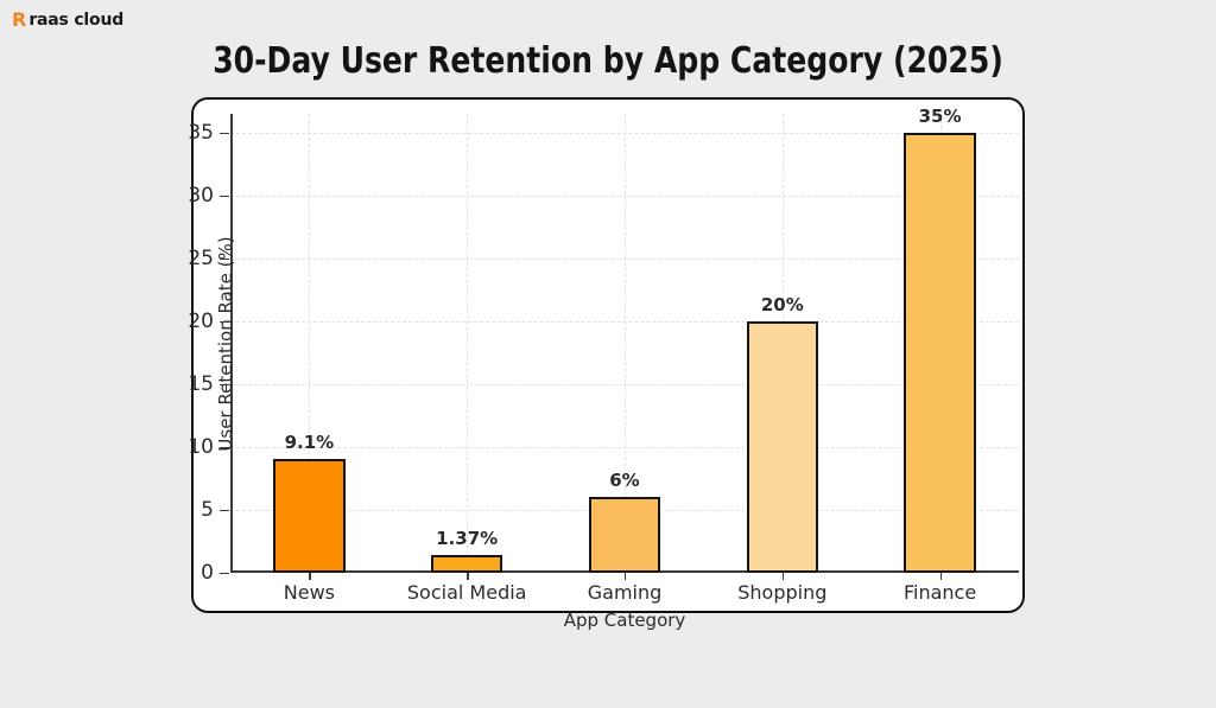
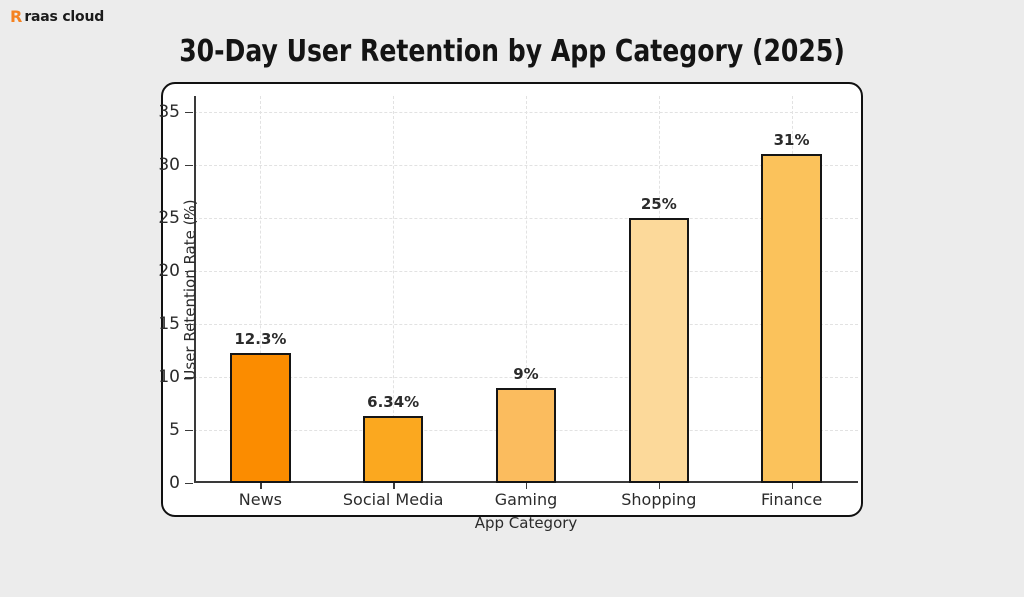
News: 9.1% -> 12.3%
Social Media: 1.37% -> 6.34%
Gaming: 6% -> 9%
Shopping: 20% -> 25%
Finance: 35% -> 31%
